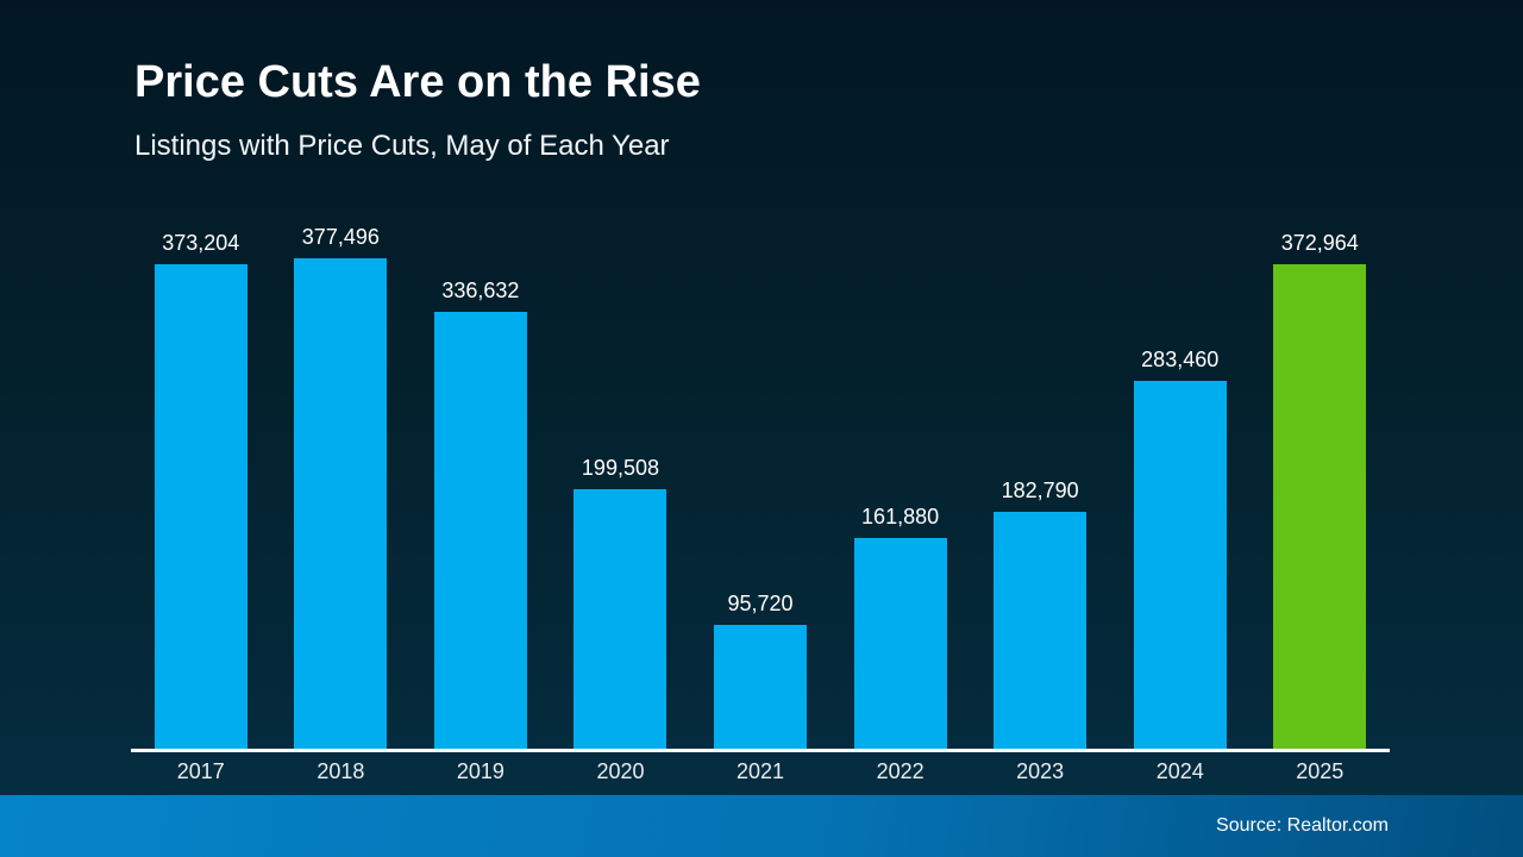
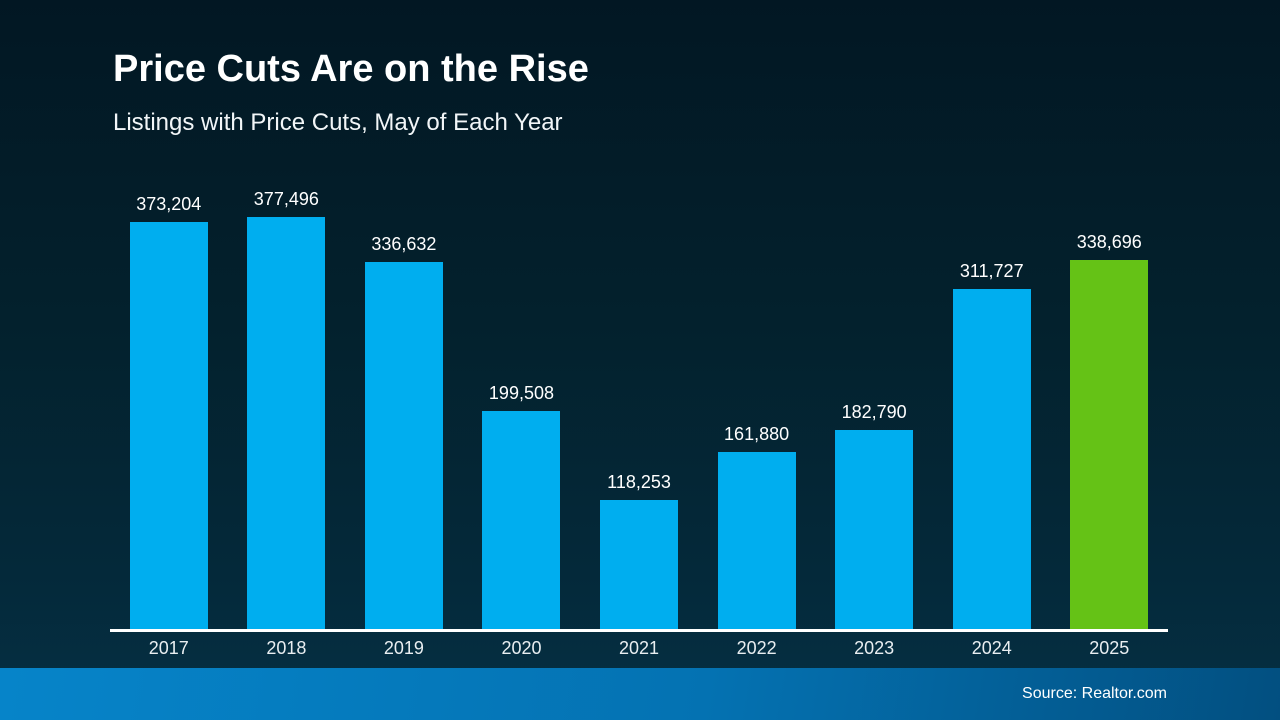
2021: 95,720 -> 118,253
2024: 283,460 -> 311,727
2025: 372,964 -> 338,696
